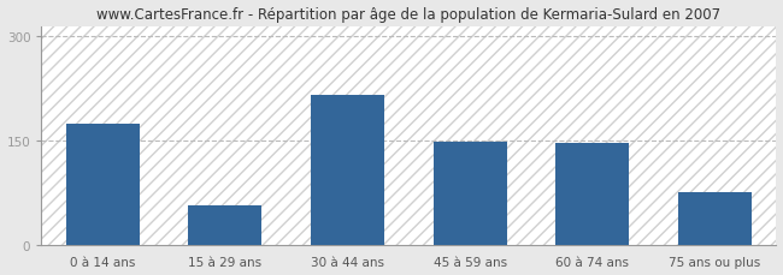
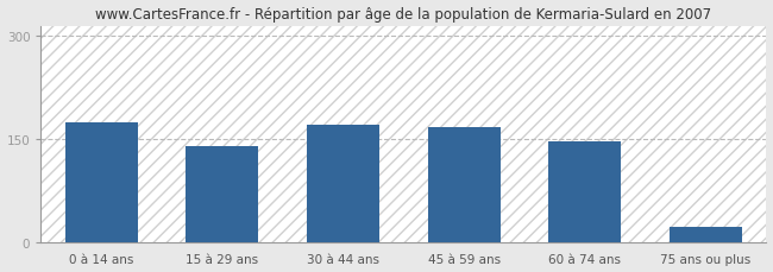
15 à 29 ans: 56 -> 140
30 à 44 ans: 216 -> 170
45 à 59 ans: 148 -> 167
75 ans ou plus: 76 -> 22
